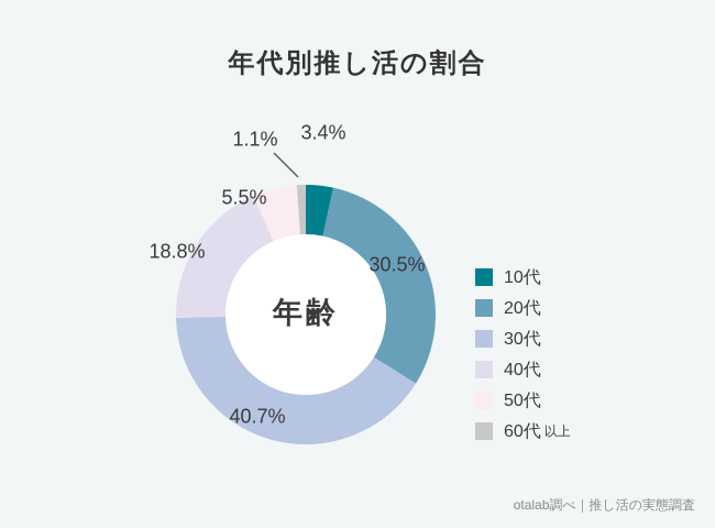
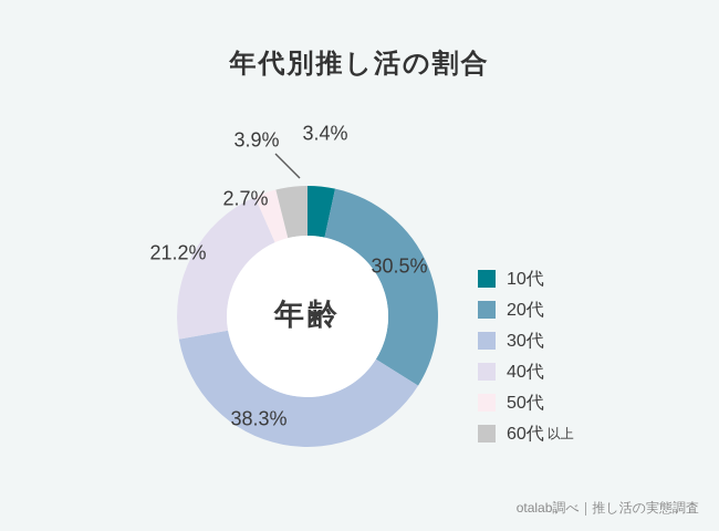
30代: 40.7% -> 38.3%
40代: 18.8% -> 21.2%
50代: 5.5% -> 2.7%
60代以上: 1.1% -> 3.9%
